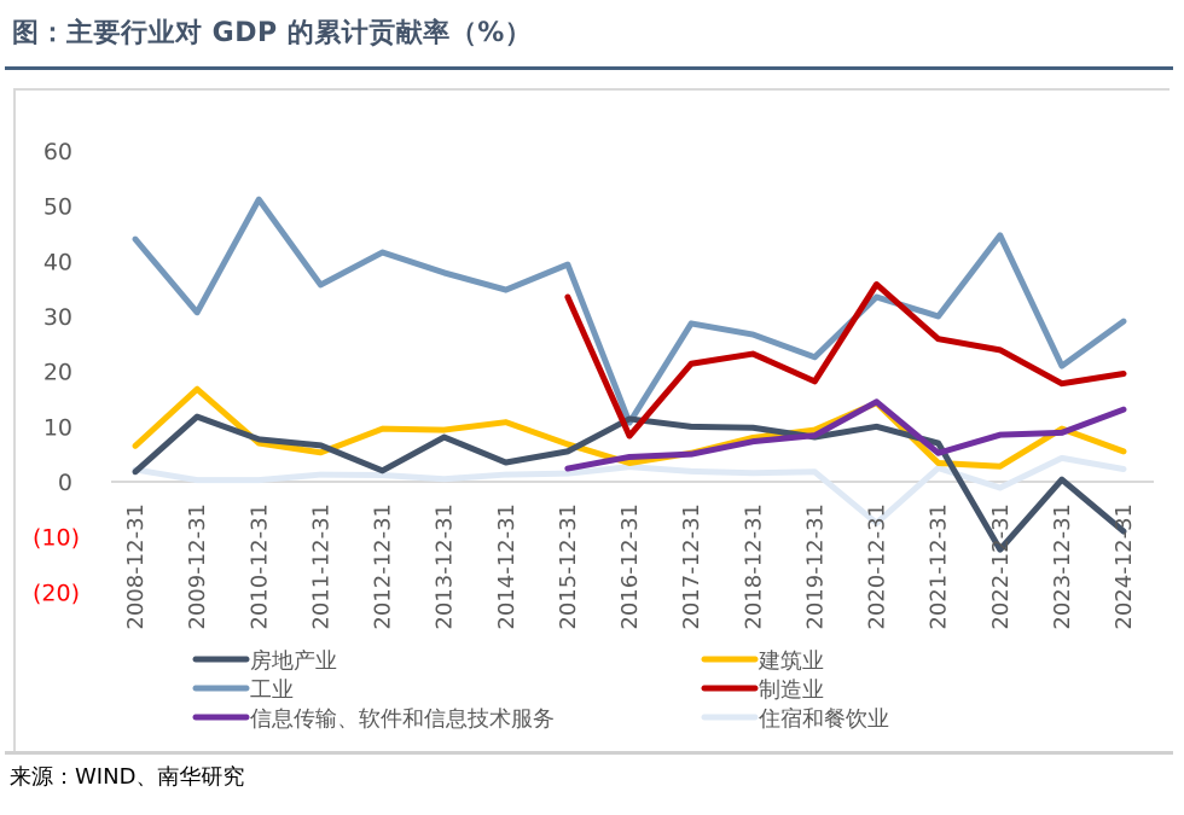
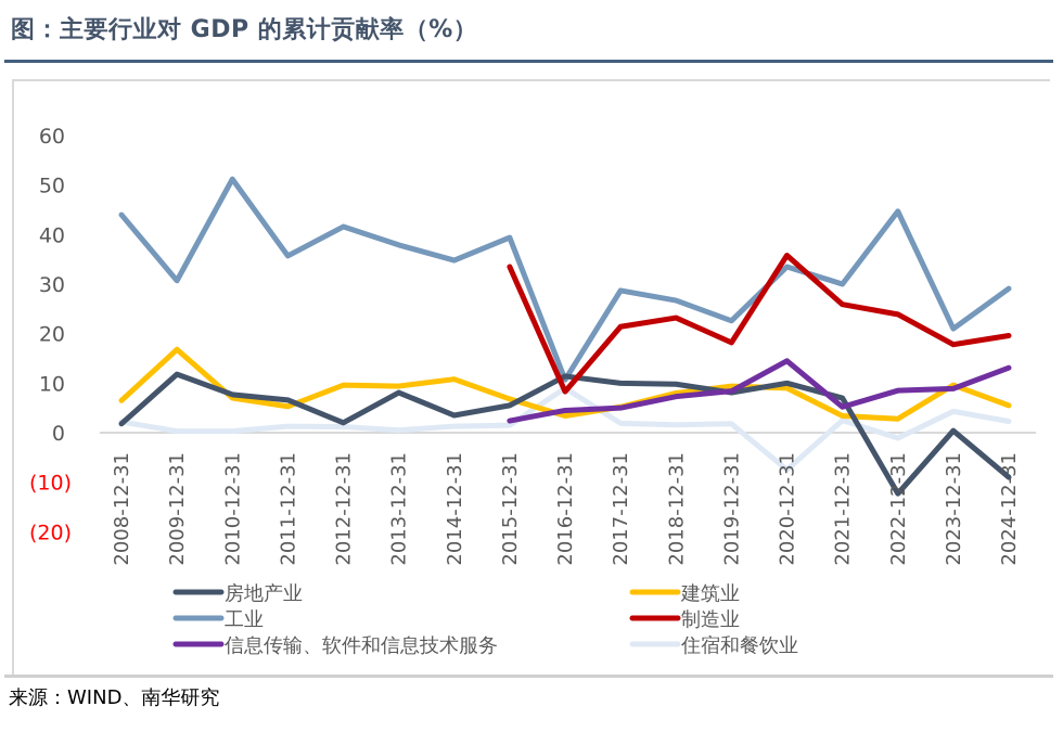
住宿和餐饮业/2016-12-31: 3 -> 9
建筑业/2020-12-31: 14 -> 9
